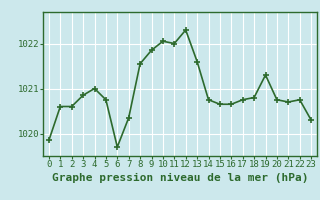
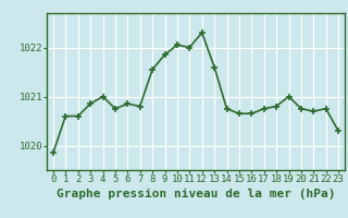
6: 1019.70 -> 1020.85
7: 1020.35 -> 1020.80
19: 1021.30 -> 1021.00
